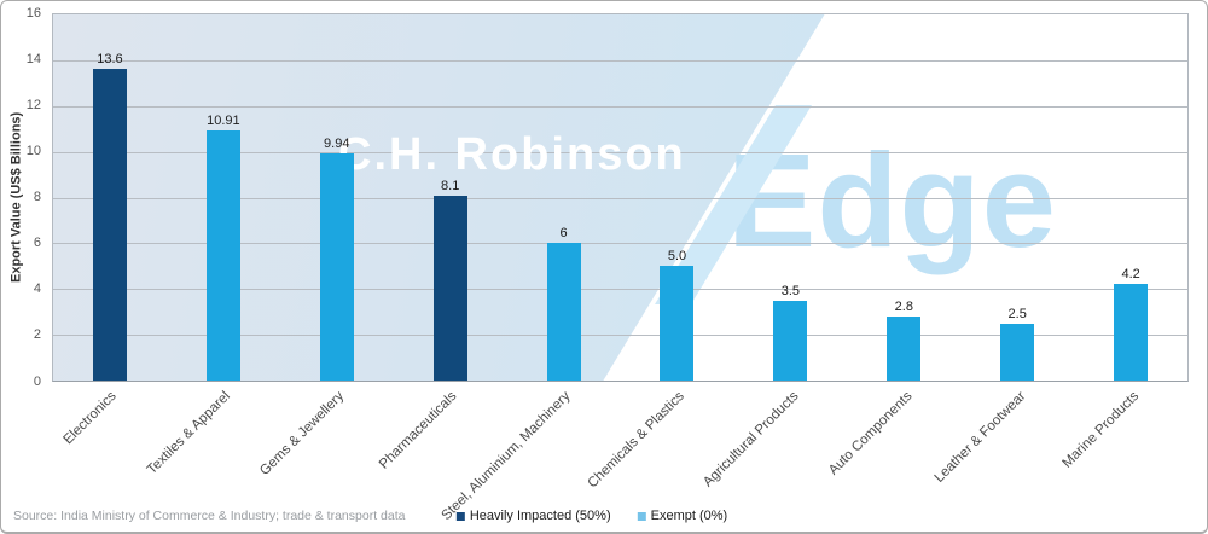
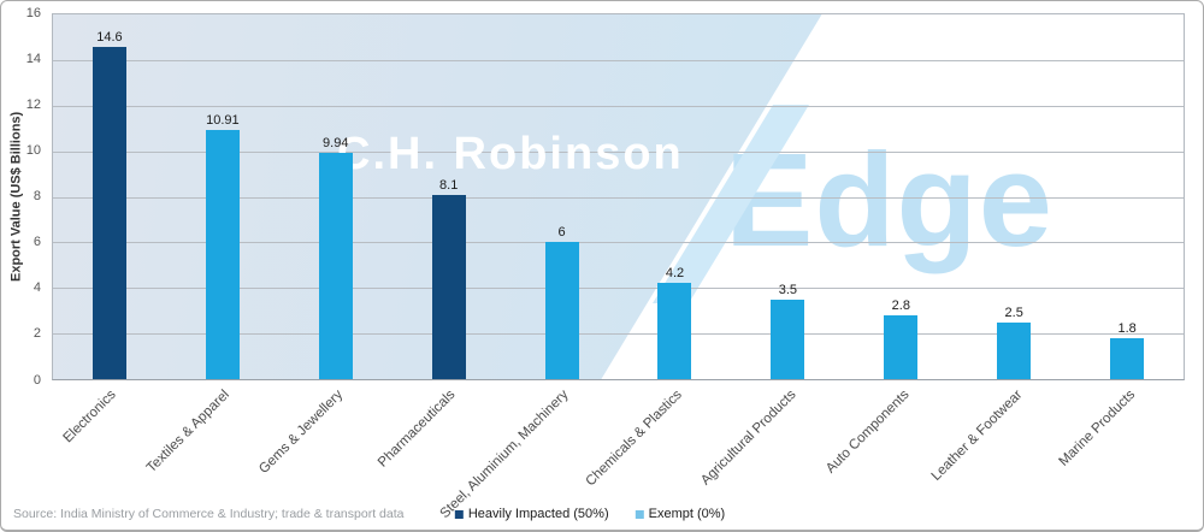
Electronics: 13.6 -> 14.6
Chemicals & Plastics: 5.0 -> 4.2
Marine Products: 4.2 -> 1.8
